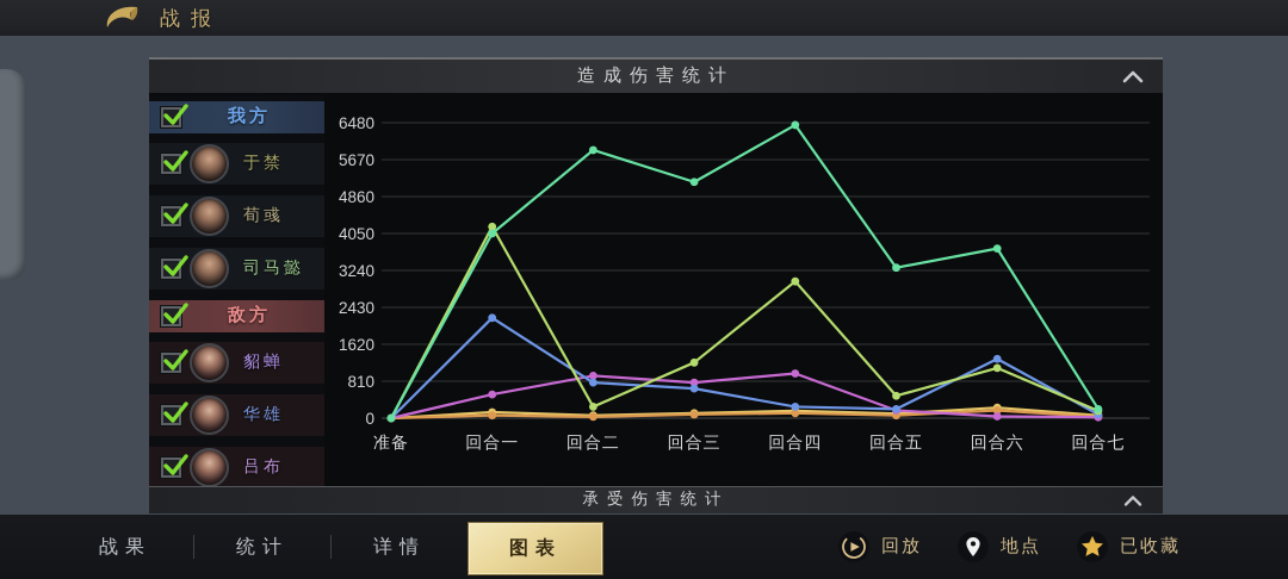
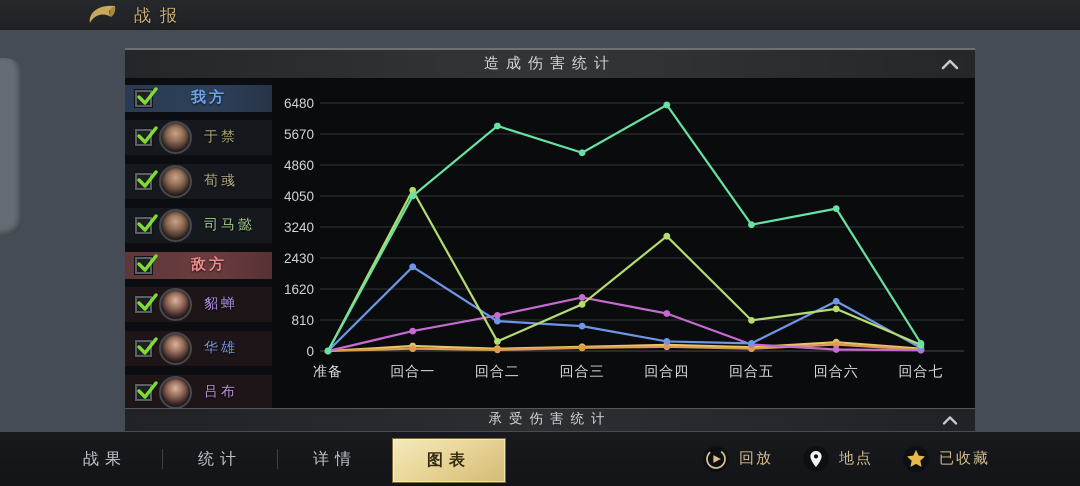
貂蝉/回合三: 800 -> 1400
于禁/回合五: 500 -> 800
